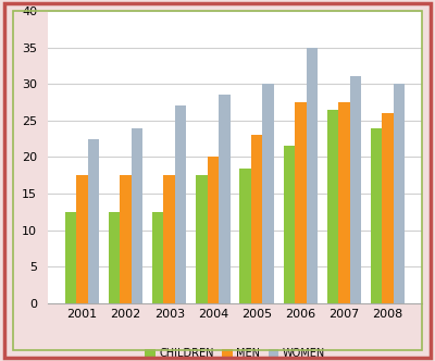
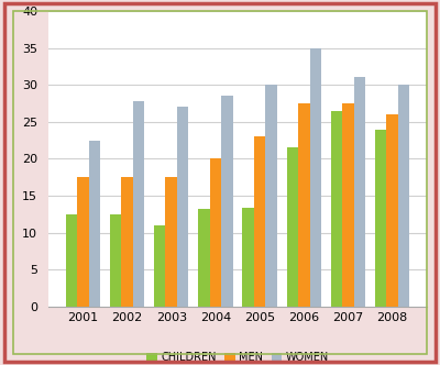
WOMEN/2002: 24.0 -> 27.8
CHILDREN/2003: 12.5 -> 11.0
CHILDREN/2004: 17.5 -> 13.2
CHILDREN/2005: 18.5 -> 13.4
